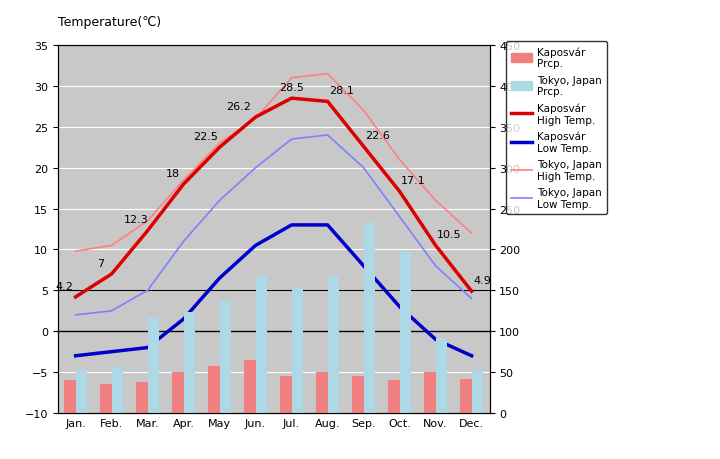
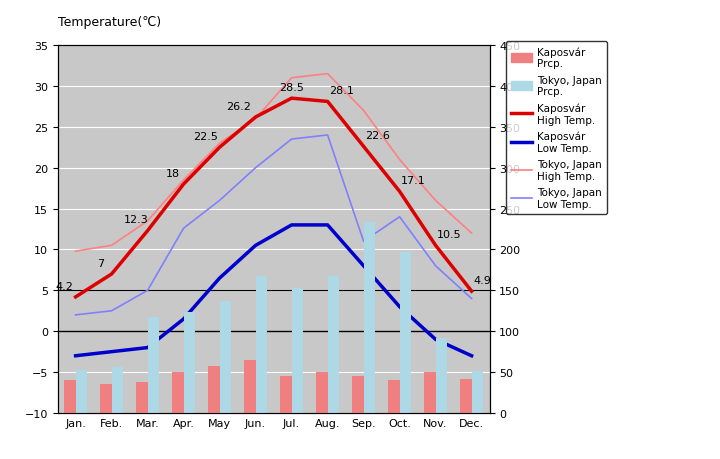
Tokyo, Japan Low Temp./Apr.: 11.0 -> 12.6
Tokyo, Japan Low Temp./Sep.: 20.0 -> 11.0
